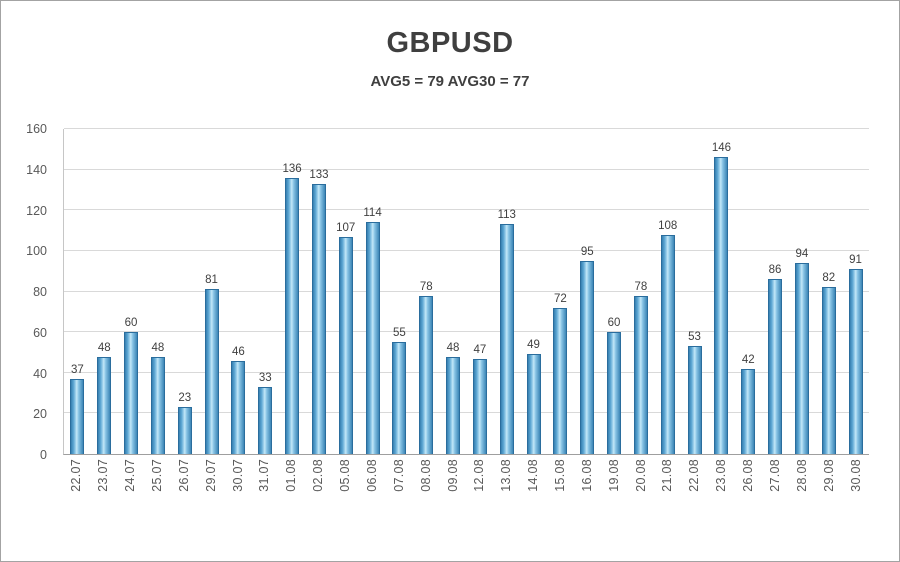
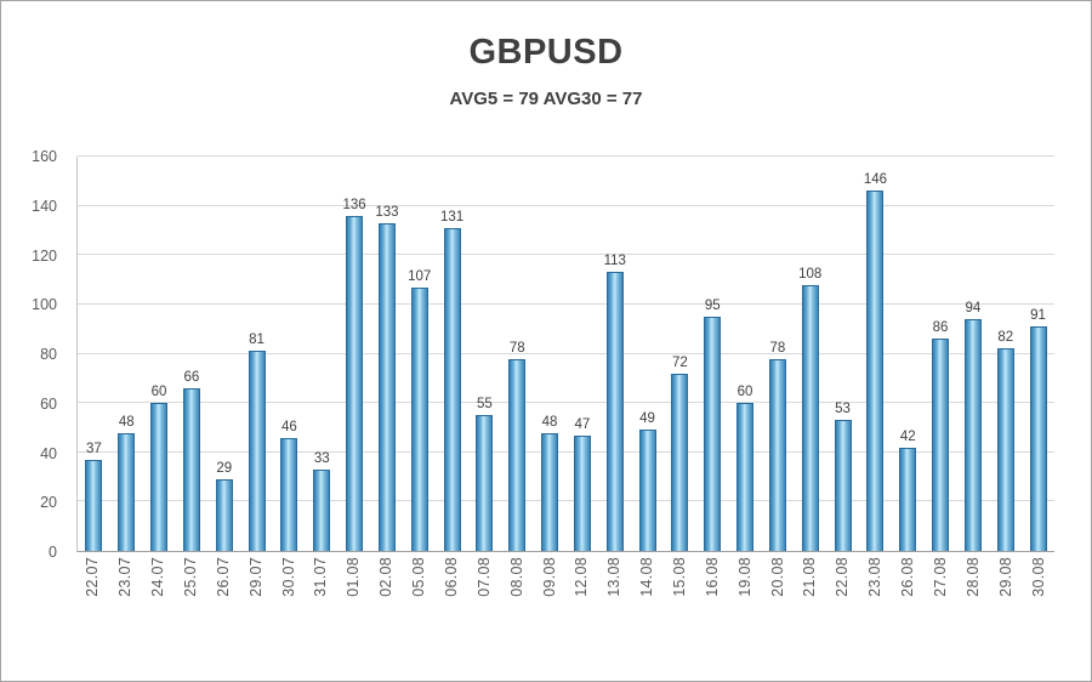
25.07: 48 -> 66
26.07: 23 -> 29
06.08: 114 -> 131
